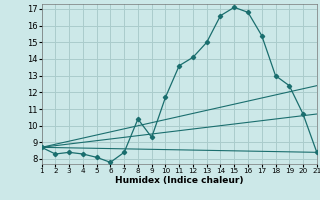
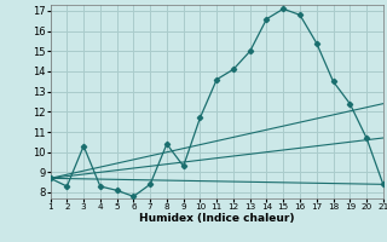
3: 8.4 -> 10.3
18: 13.0 -> 13.5
